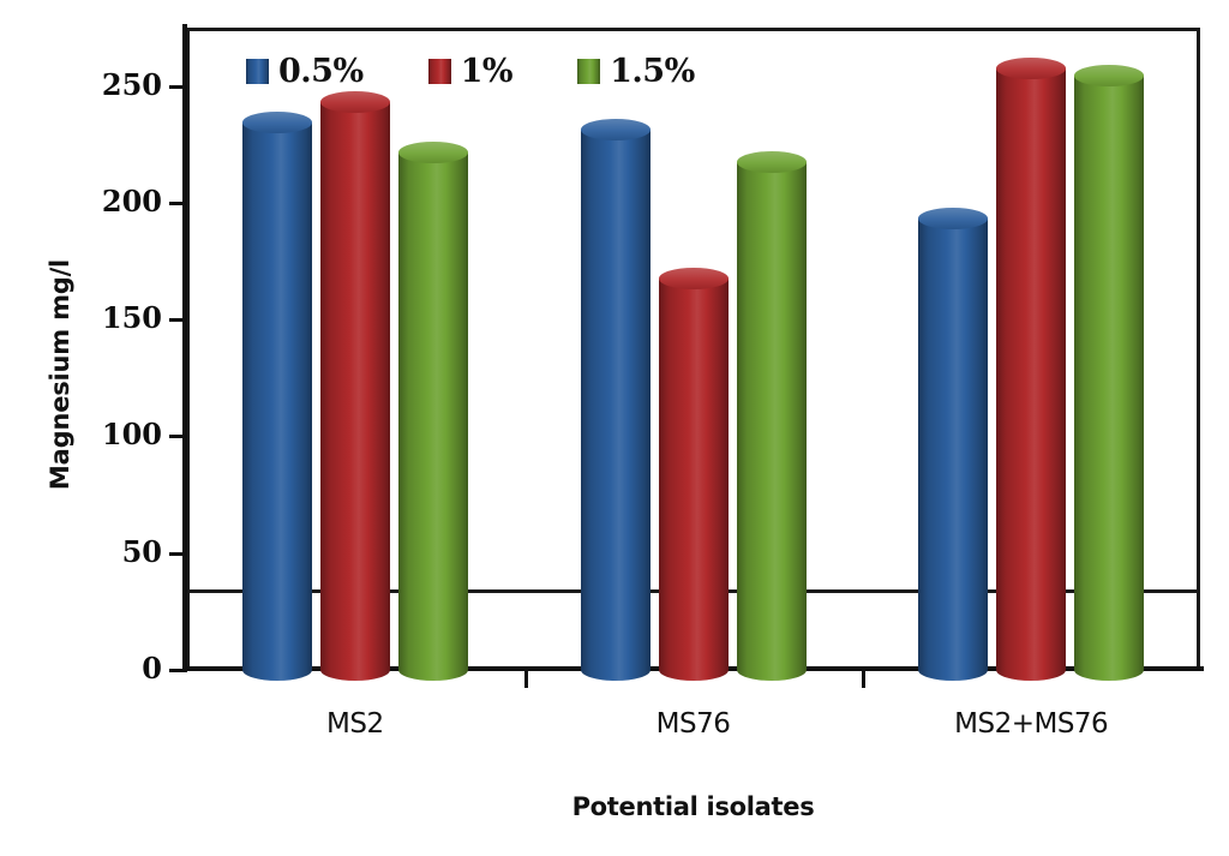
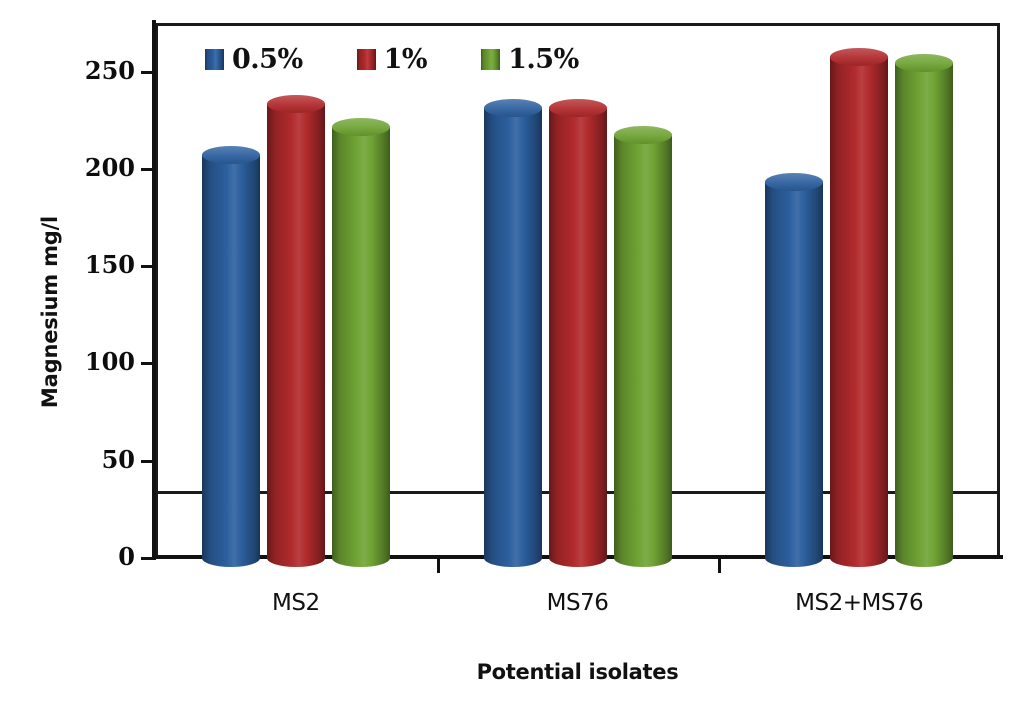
0.5%/MS2: 239 -> 212
1%/MS2: 248 -> 238
1%/MS76: 172 -> 236
